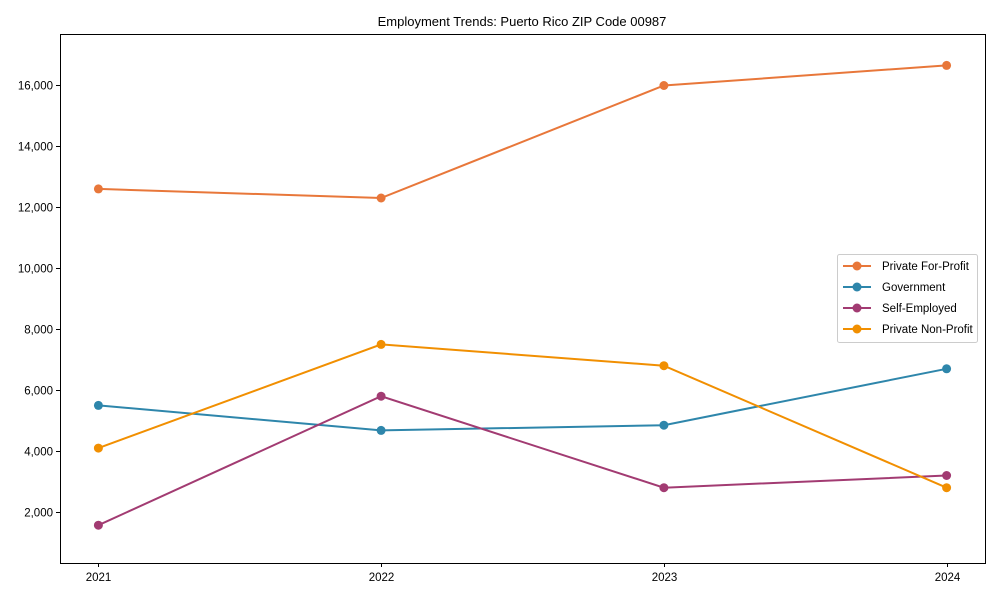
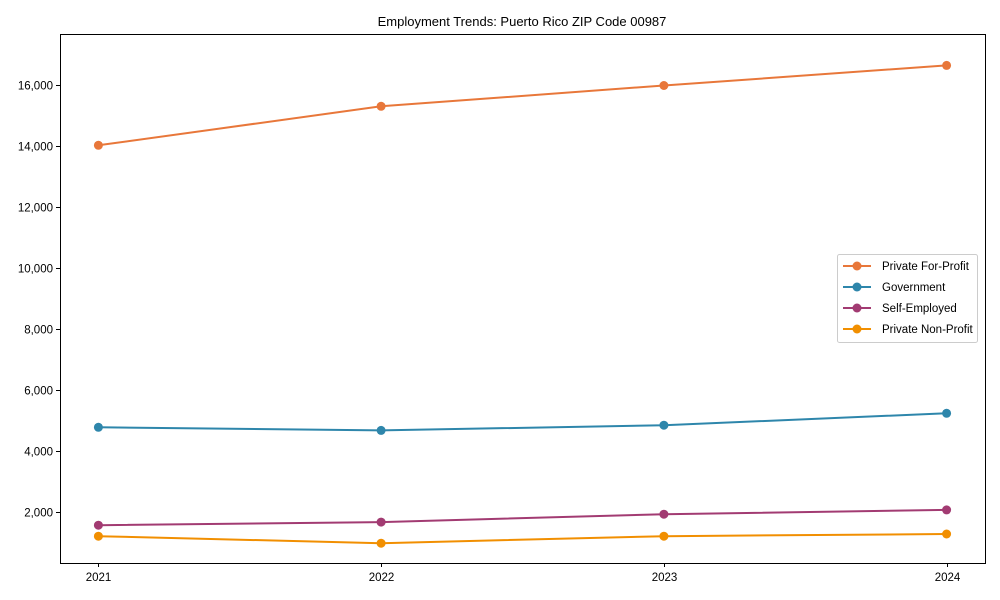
Private For-Profit/2021: 12600 -> 14000
Government/2021: 5500 -> 4800
Private Non-Profit/2021: 4100 -> 1200
Private For-Profit/2022: 12300 -> 15300
Self-Employed/2022: 5800 -> 1700
Private Non-Profit/2022: 7500 -> 1000
Self-Employed/2023: 2800 -> 1900
Private Non-Profit/2023: 6800 -> 1200
Government/2024: 6700 -> 5200
Self-Employed/2024: 3200 -> 2100
Private Non-Profit/2024: 2800 -> 1300
